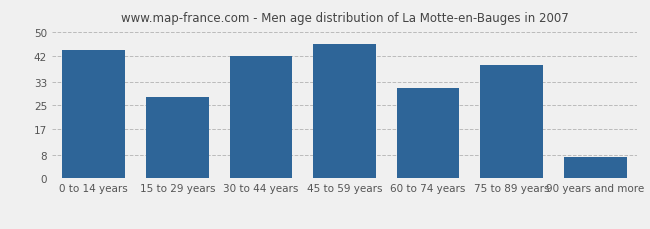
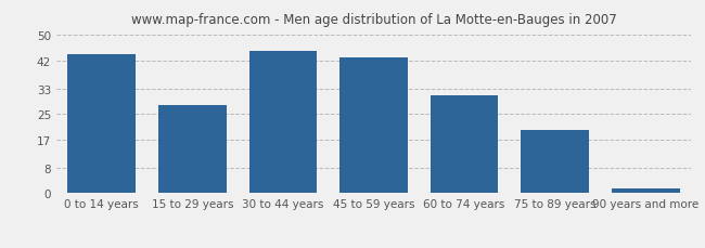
30 to 44 years: 42.0 -> 45.0
45 to 59 years: 46.0 -> 43.0
75 to 89 years: 39.0 -> 20.0
90 years and more: 7.5 -> 1.5
